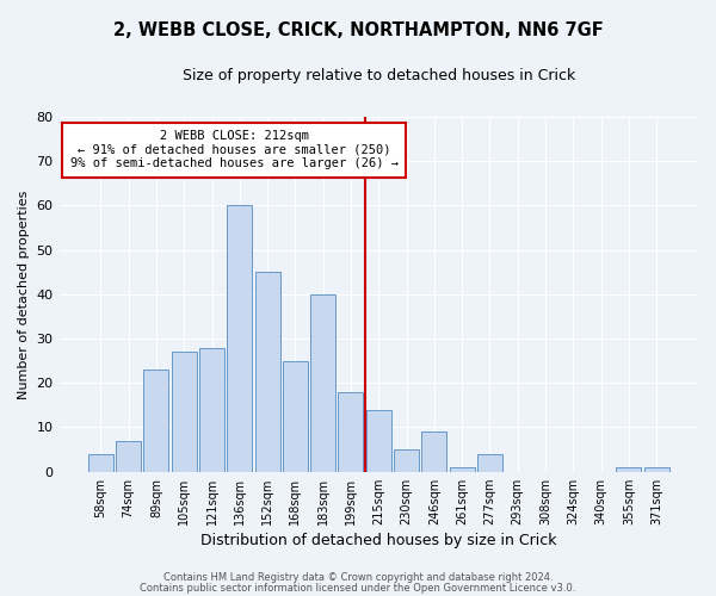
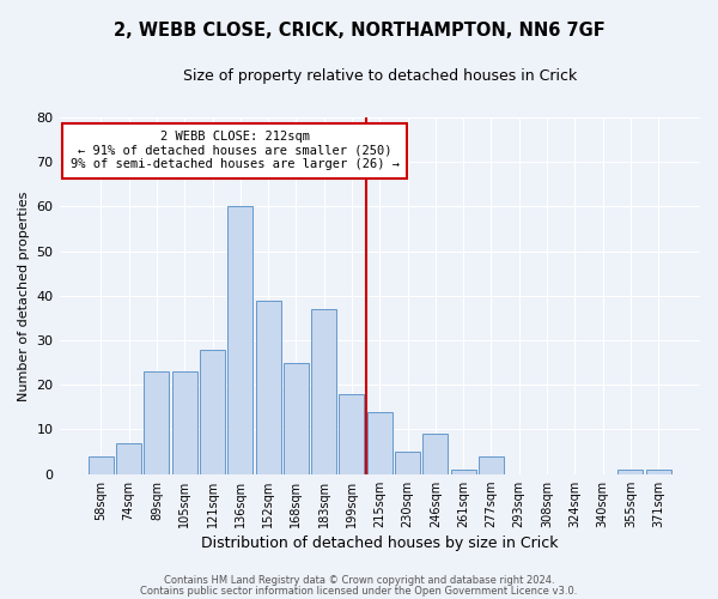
105sqm: 27 -> 23
152sqm: 45 -> 39
183sqm: 40 -> 37
